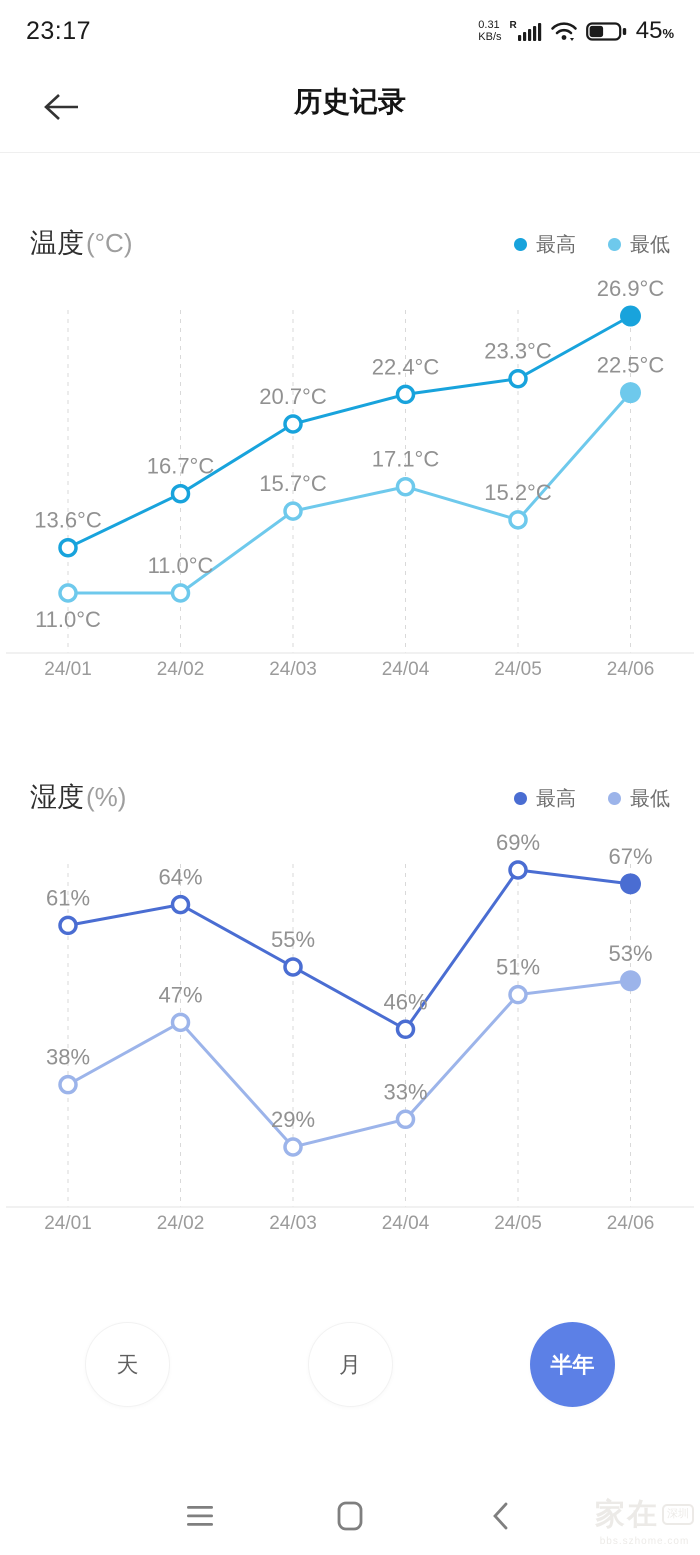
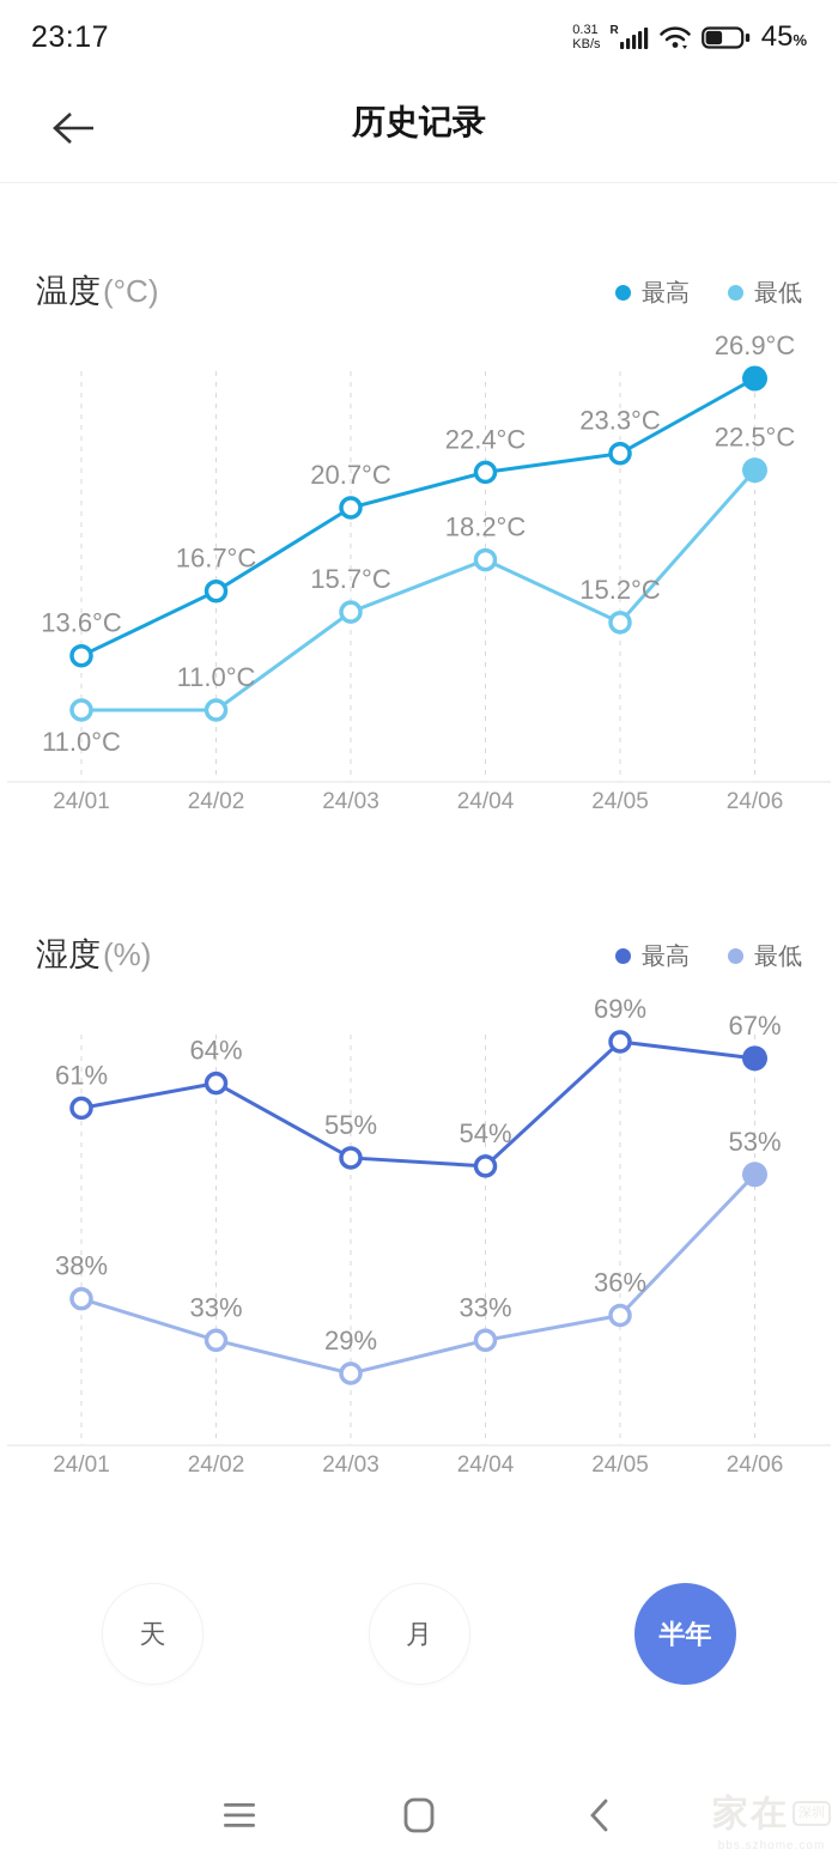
温度/最低/24/04: 17.1°C -> 18.2°C
湿度/最低/24/02: 47% -> 33%
湿度/最高/24/04: 46% -> 54%
湿度/最低/24/05: 51% -> 36%
